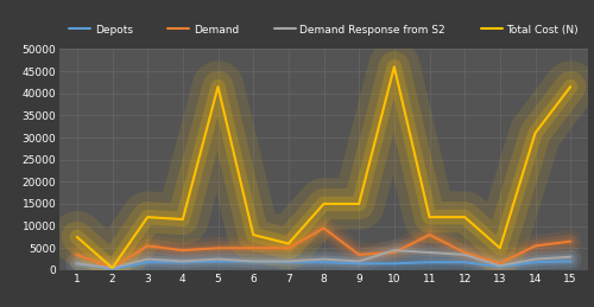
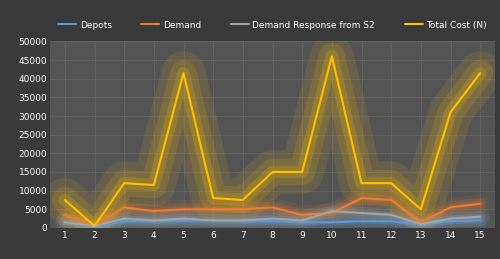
Total Cost (N)/7: 6000 -> 7500
Demand/8: 9500 -> 5500
Demand/12: 4000 -> 7500
